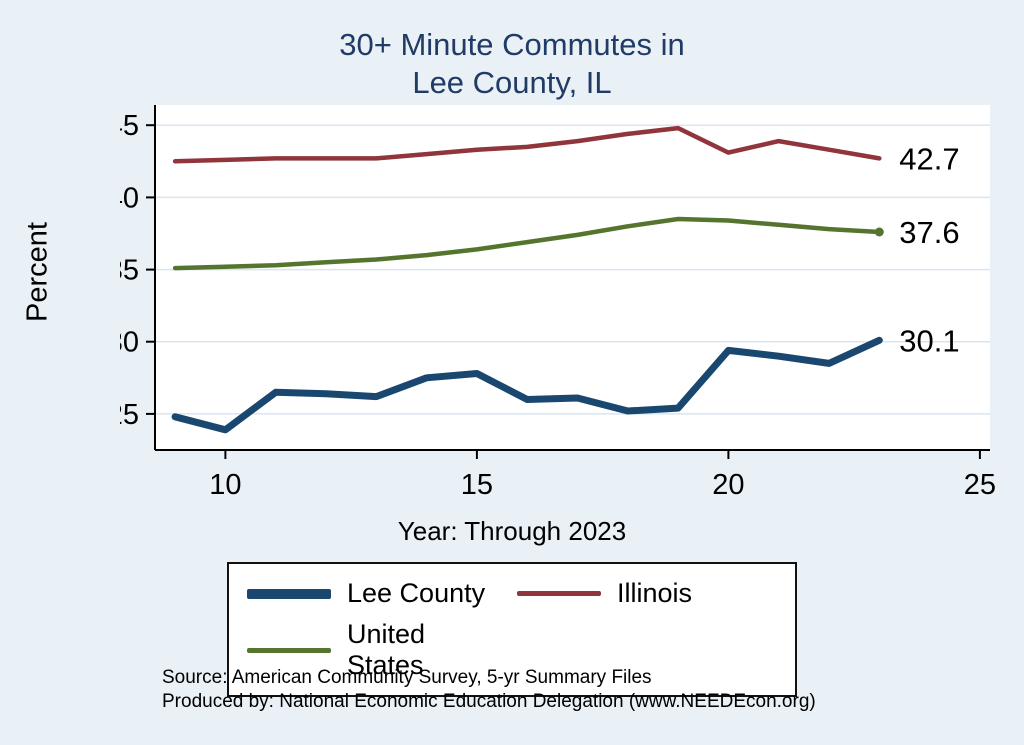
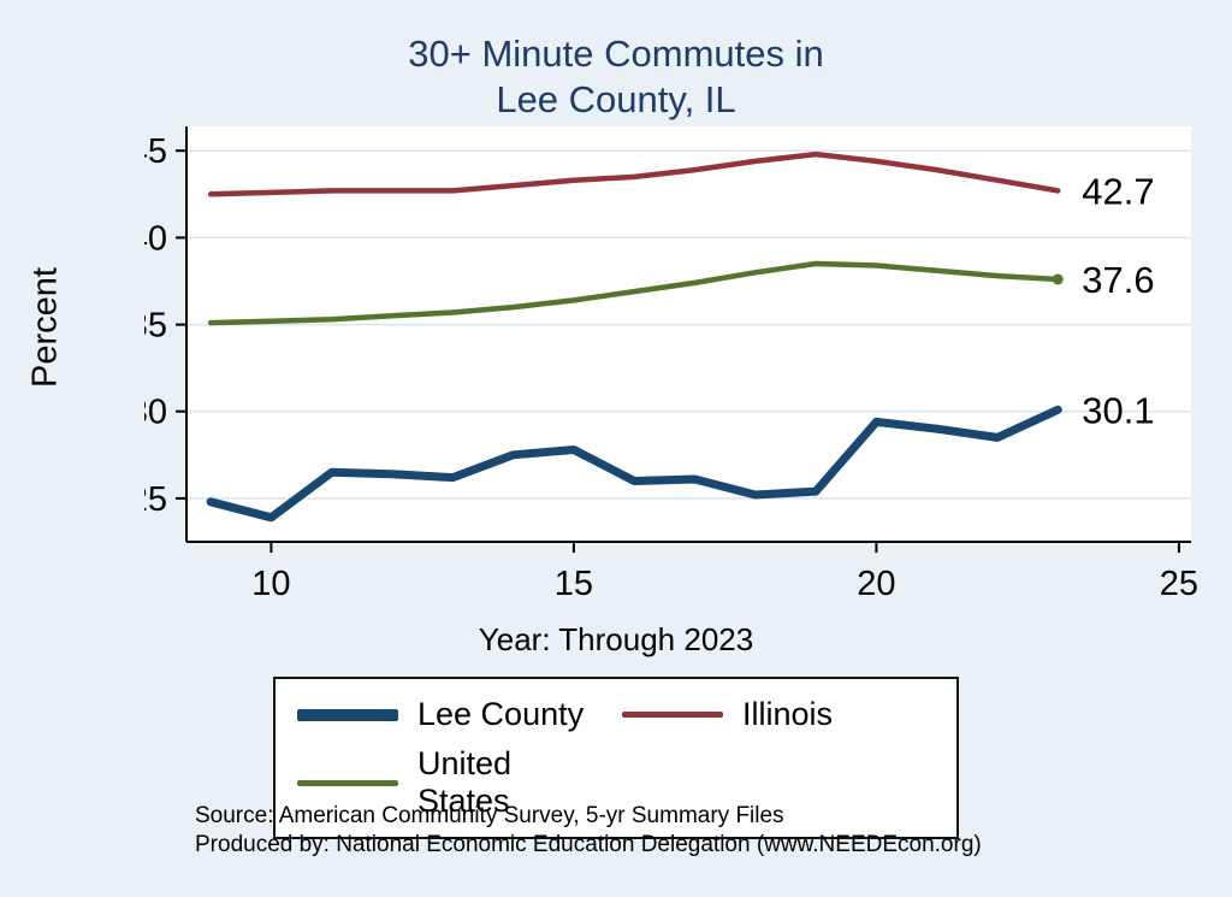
Illinois/20: 43.1 -> 44.4
